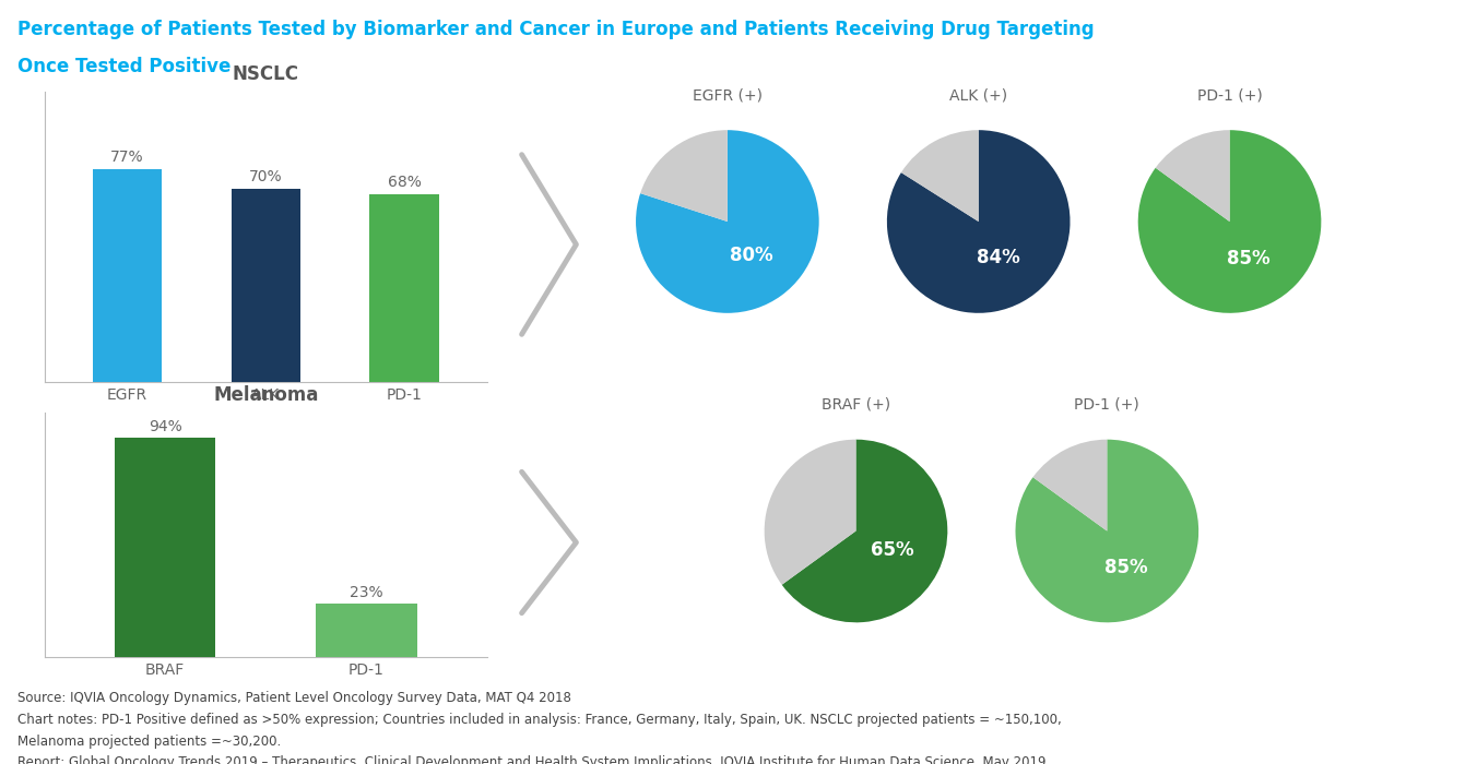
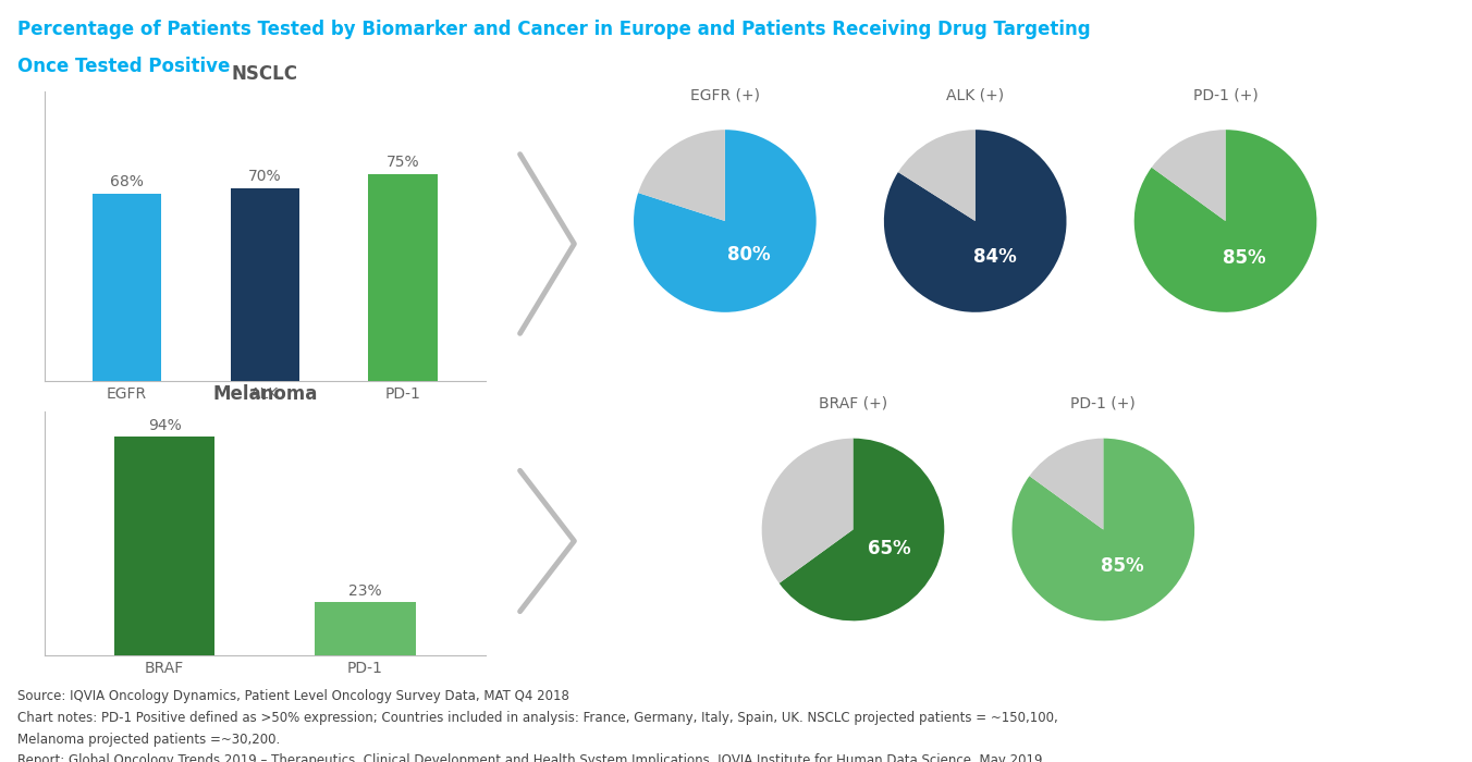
NSCLC/EGFR: 77% -> 68%
NSCLC/PD-1: 68% -> 75%
